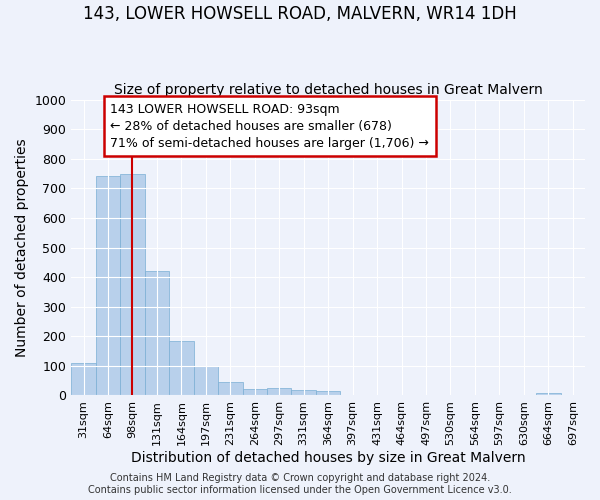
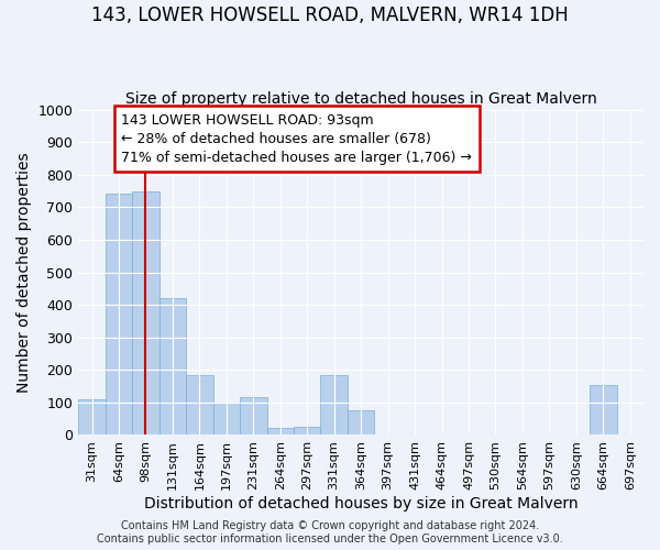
231sqm: 46 -> 115
331sqm: 20 -> 185
364sqm: 15 -> 75
664sqm: 8 -> 155
